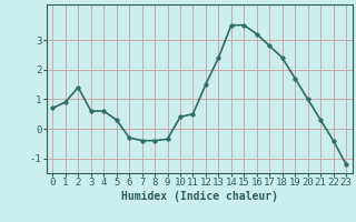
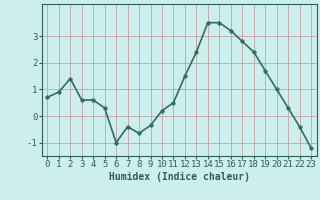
6: -0.30 -> -1.00
8: -0.40 -> -0.65
10: 0.40 -> 0.20
